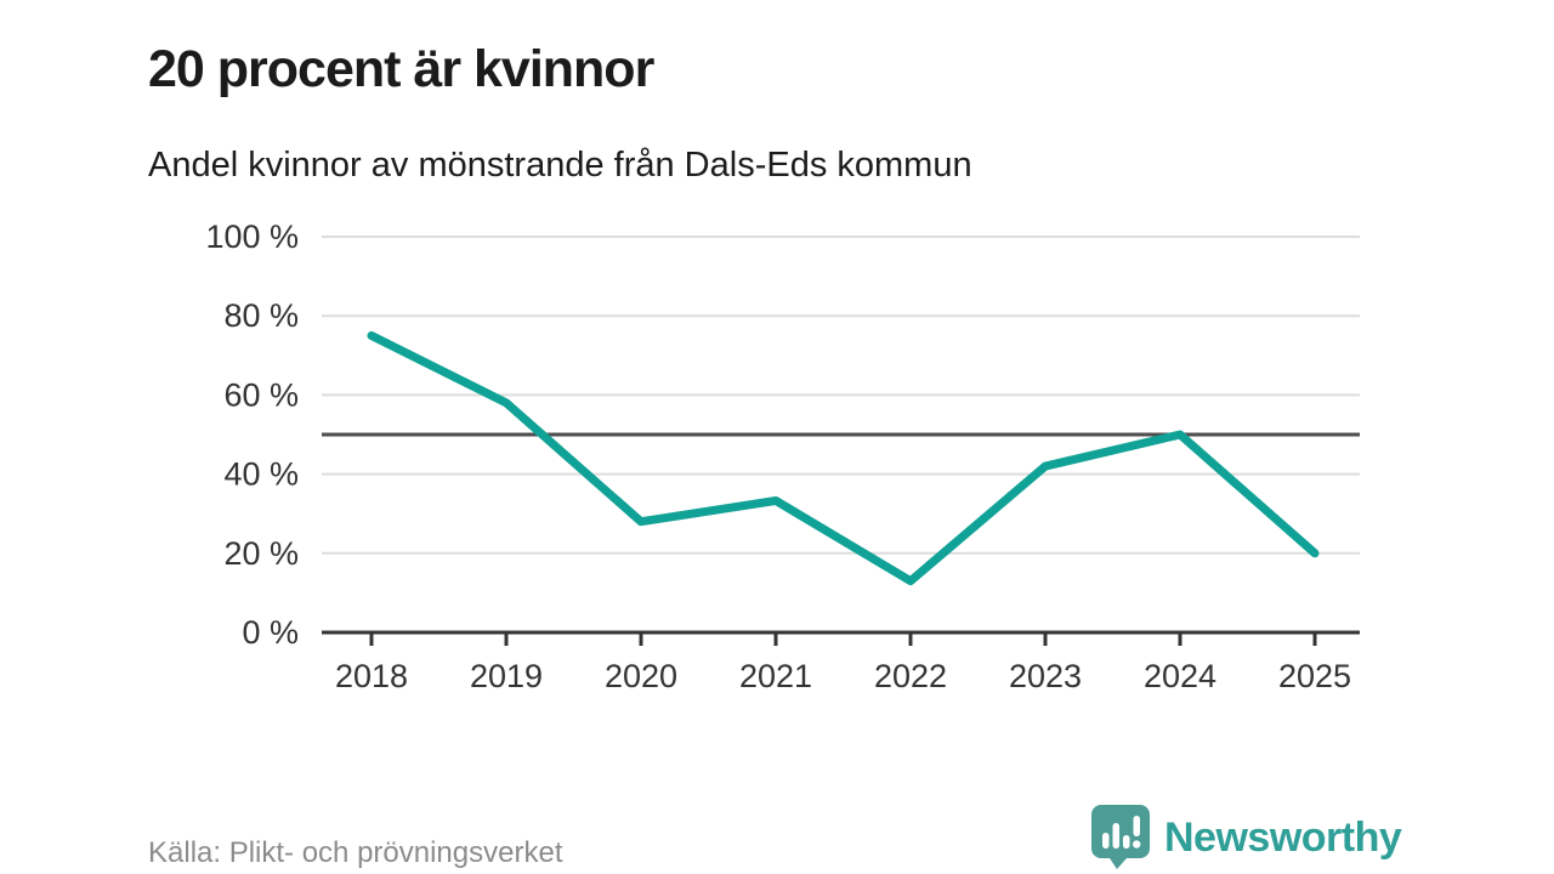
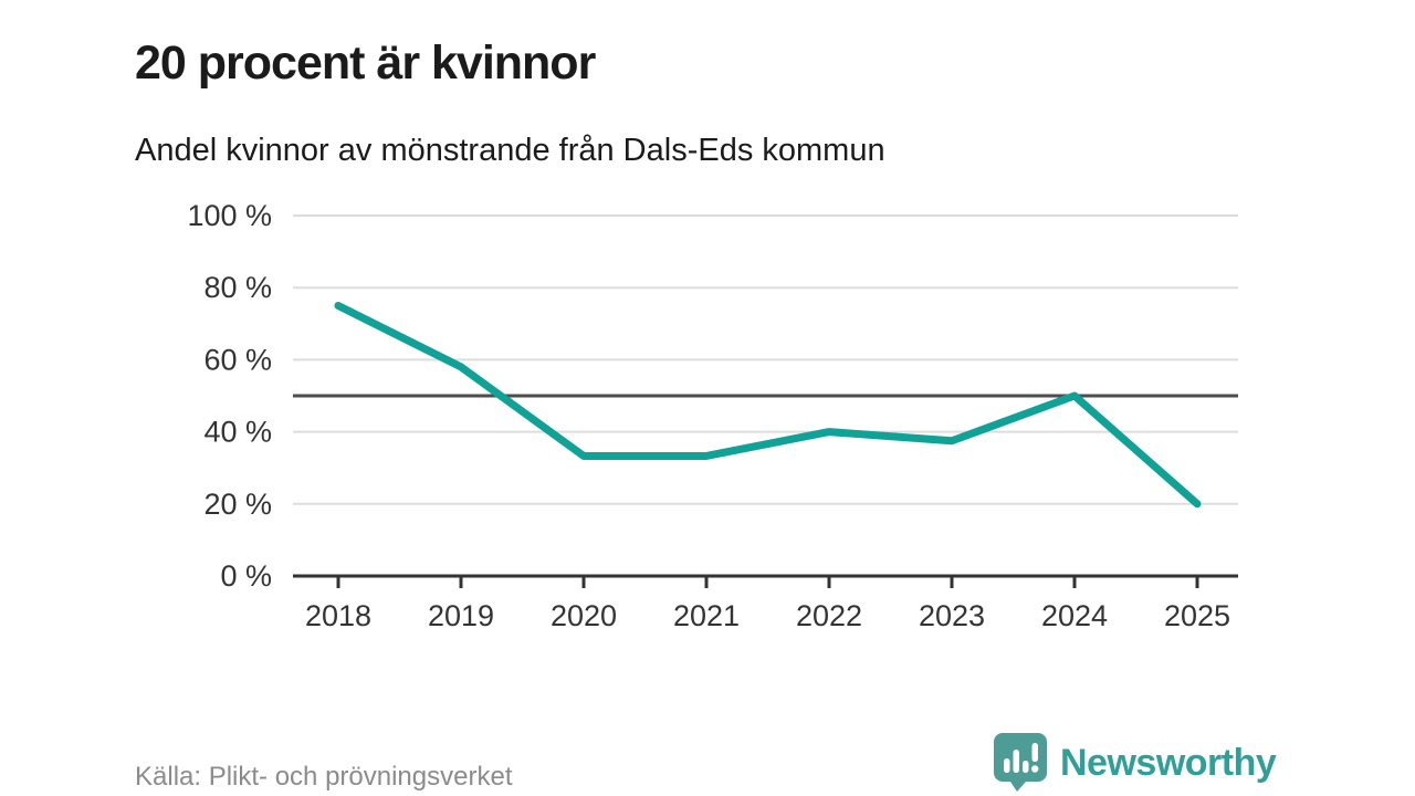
2020: 28% -> 33%
2022: 13% -> 40%
2023: 42% -> 38%
